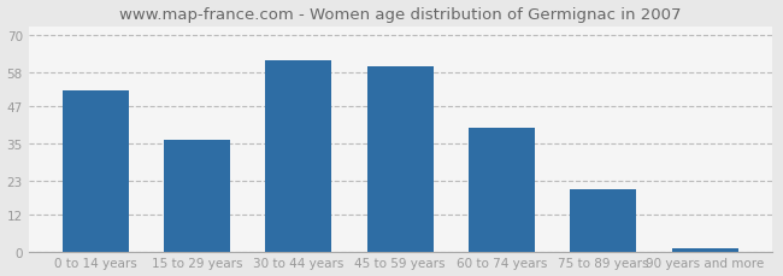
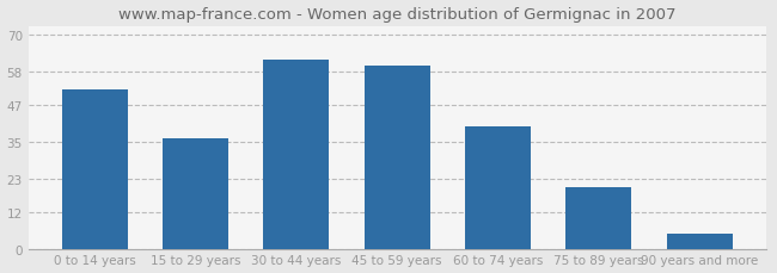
90 years and more: 1 -> 5
